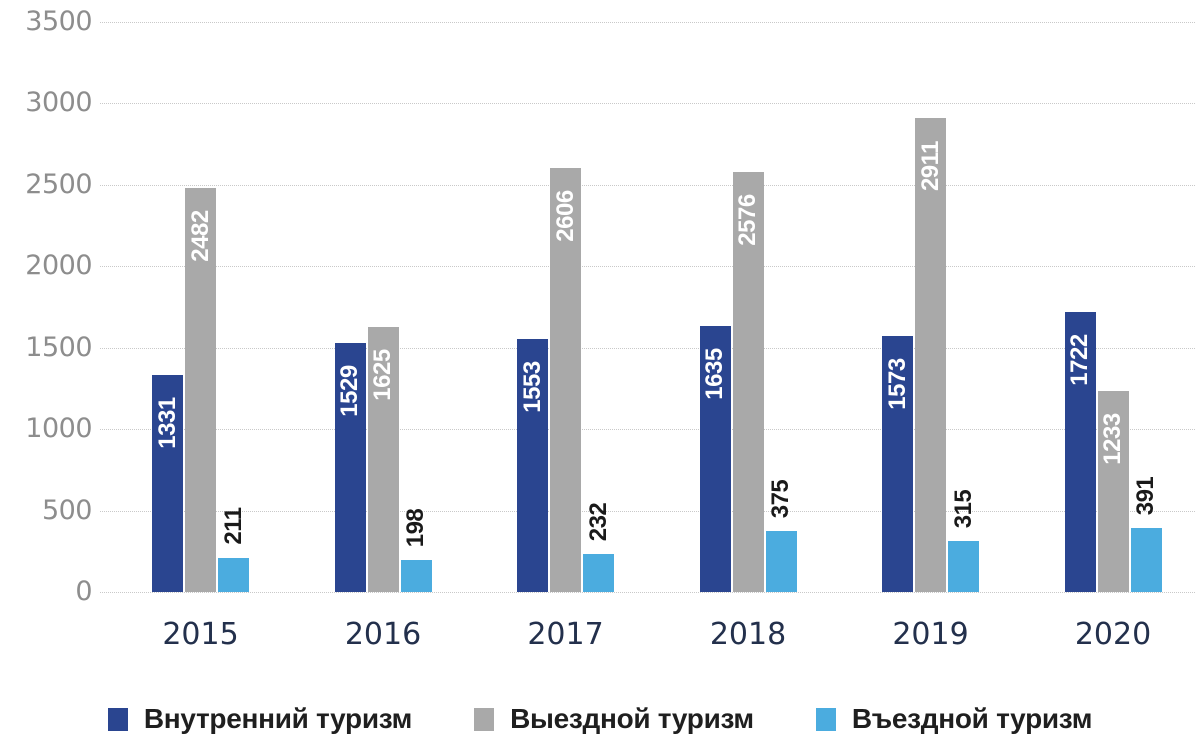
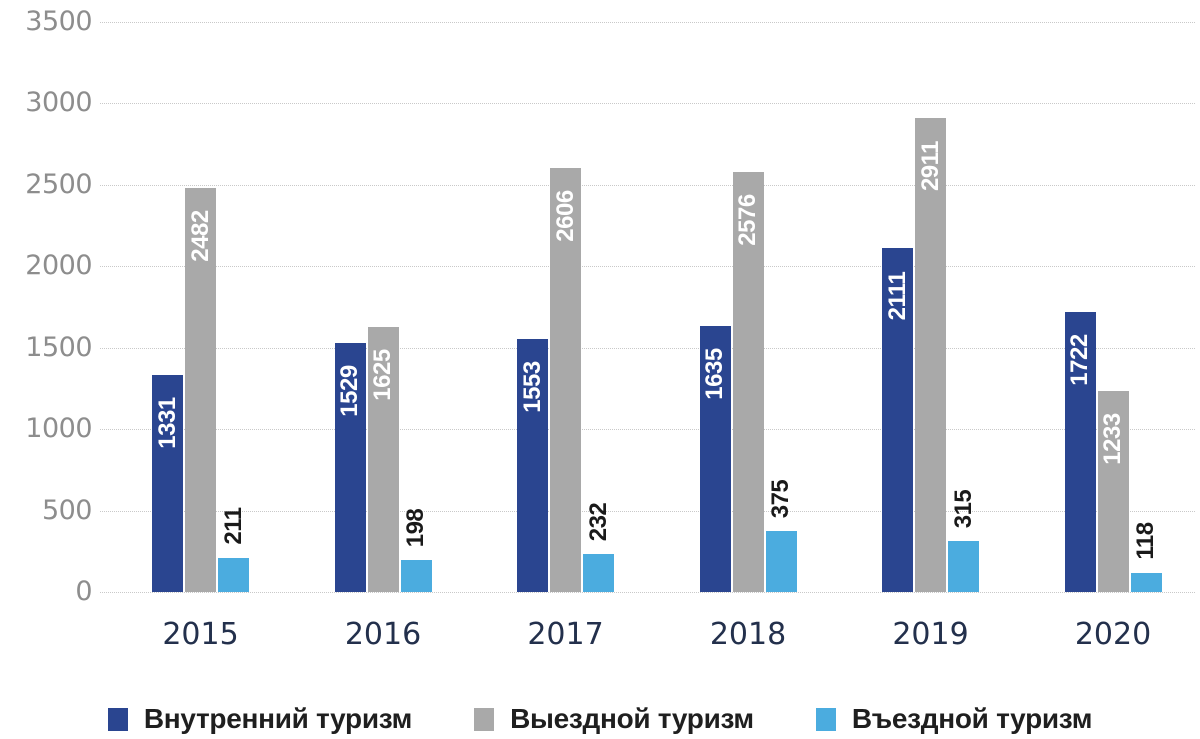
Внутренний туризм/2019: 1573 -> 2111
Въездной туризм/2020: 391 -> 118
